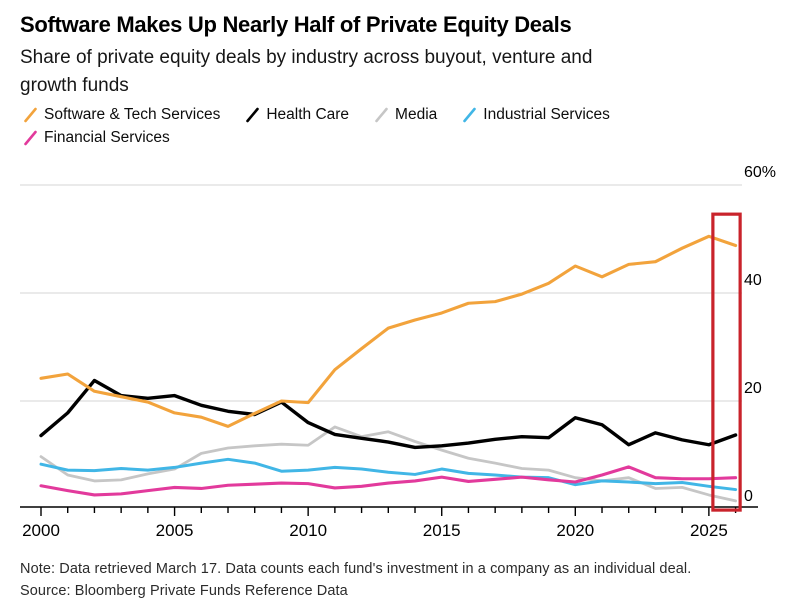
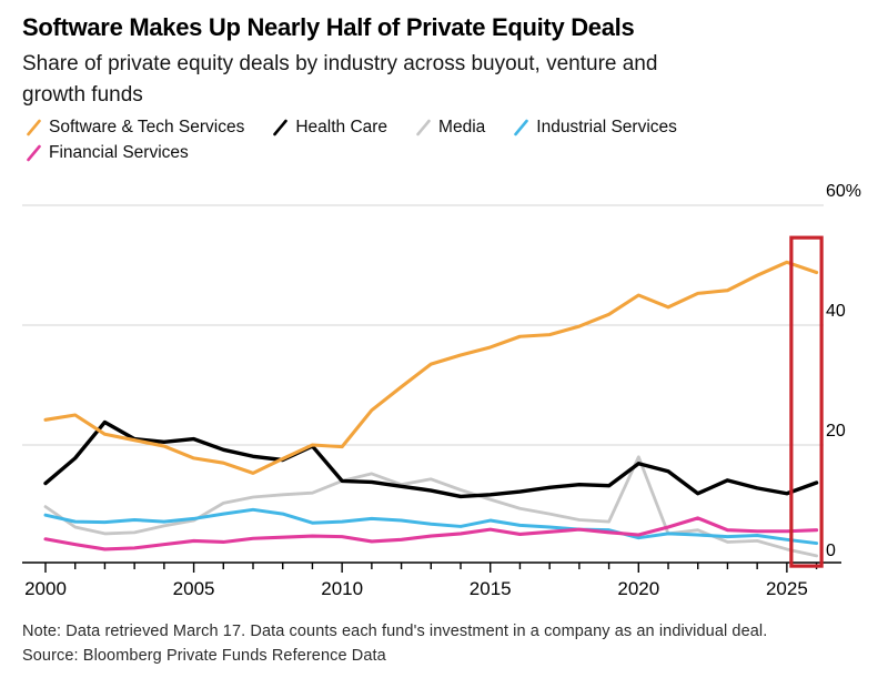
Health Care/2010: 16% -> 14%
Media/2010: 12% -> 14%
Media/2020: 6% -> 18%
